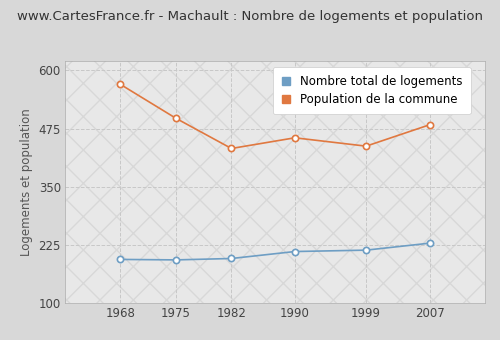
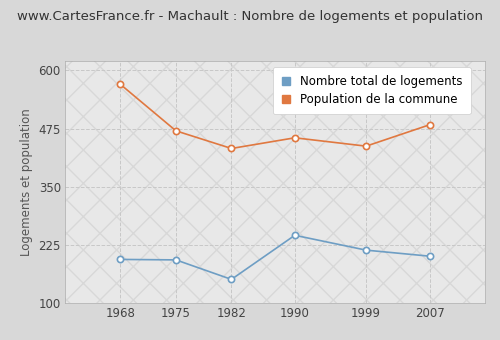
Population de la commune/1975: 497 -> 470
Nombre total de logements/1982: 195 -> 150
Nombre total de logements/1990: 210 -> 245
Nombre total de logements/2007: 228 -> 200
